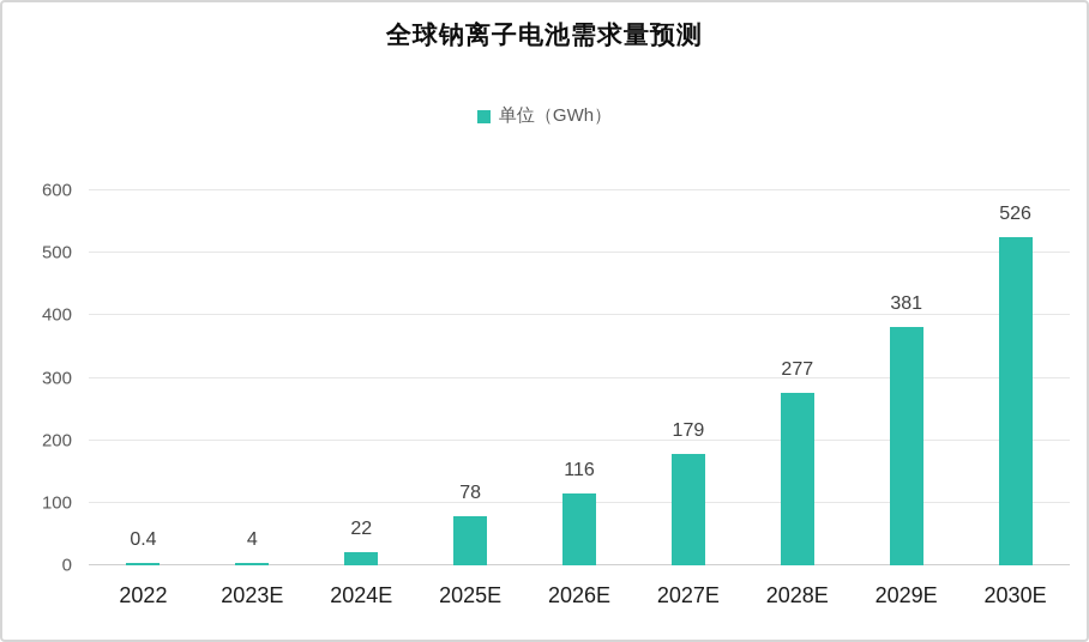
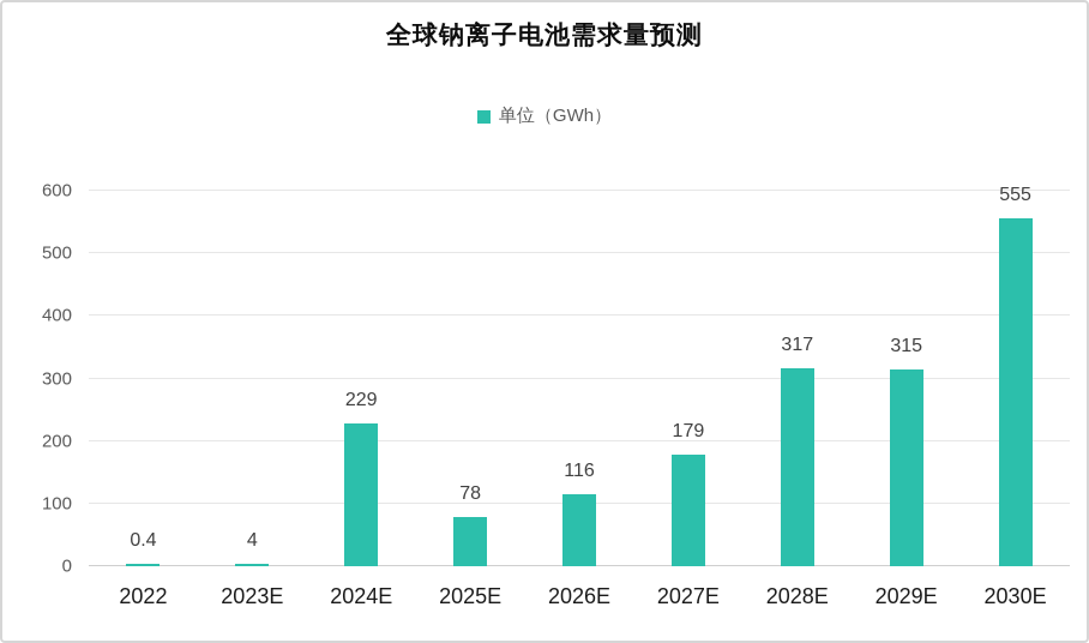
2024E: 22 -> 229
2028E: 277 -> 317
2029E: 381 -> 315
2030E: 526 -> 555
